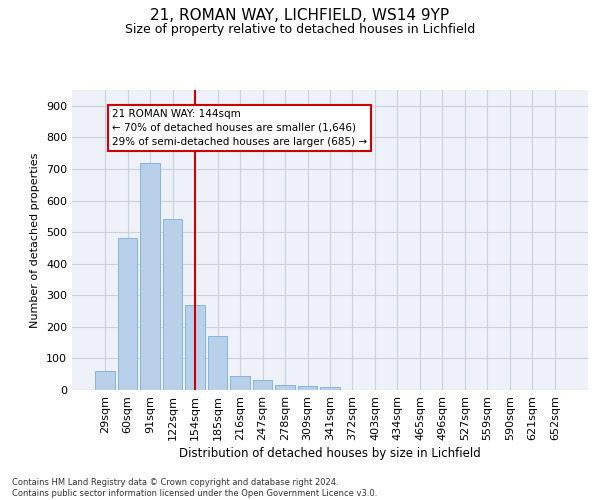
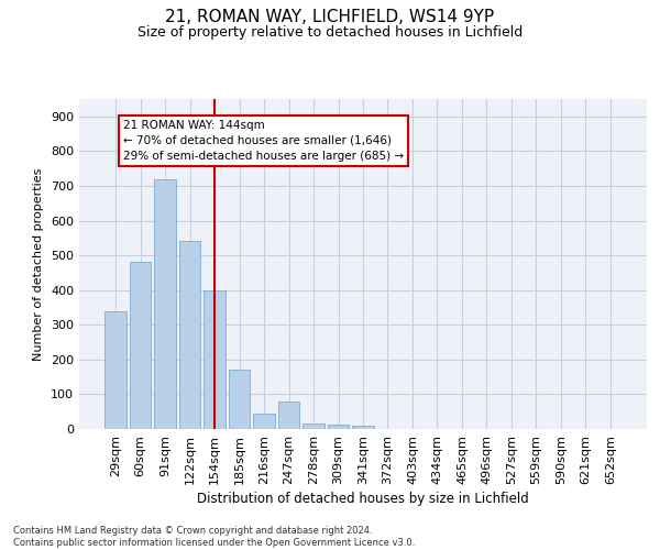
29sqm: 60 -> 340
154sqm: 270 -> 400
247sqm: 32 -> 80
